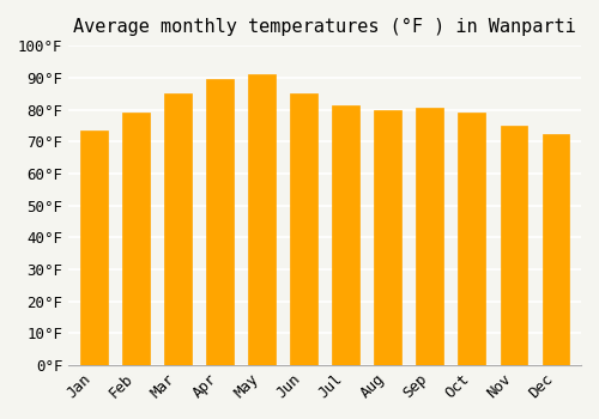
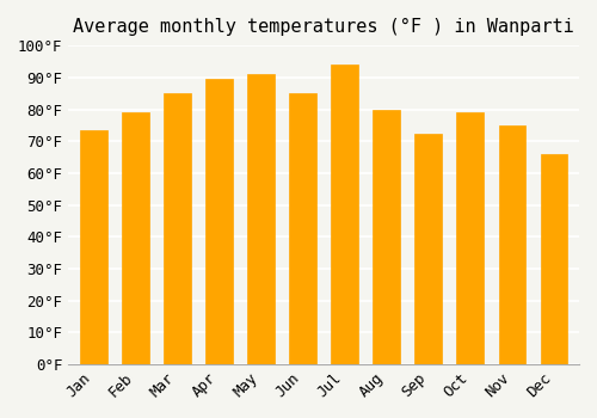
Jul: 81.5°F -> 94.0°F
Sep: 80.5°F -> 72.5°F
Dec: 72.5°F -> 66.0°F
